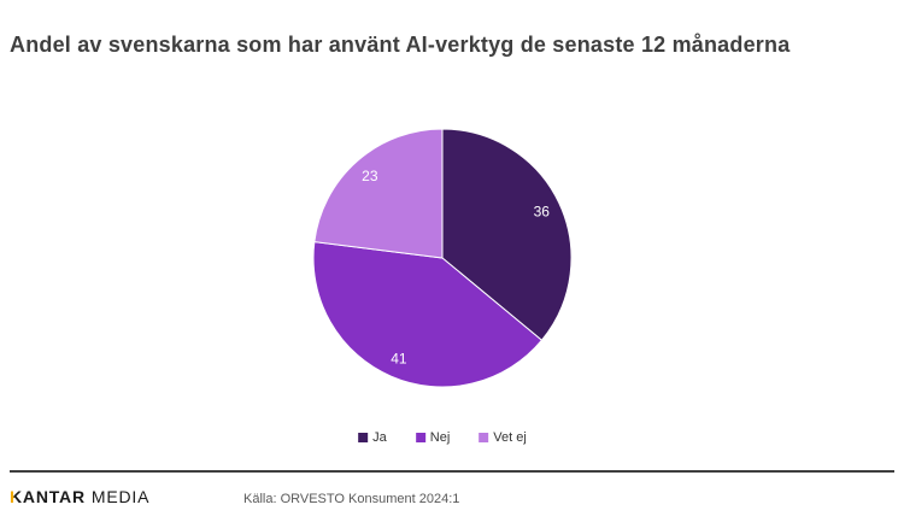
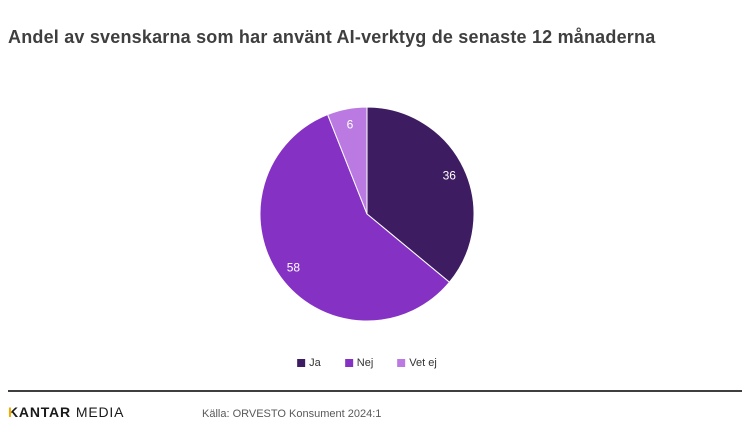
Nej: 41 -> 58
Vet ej: 23 -> 6
